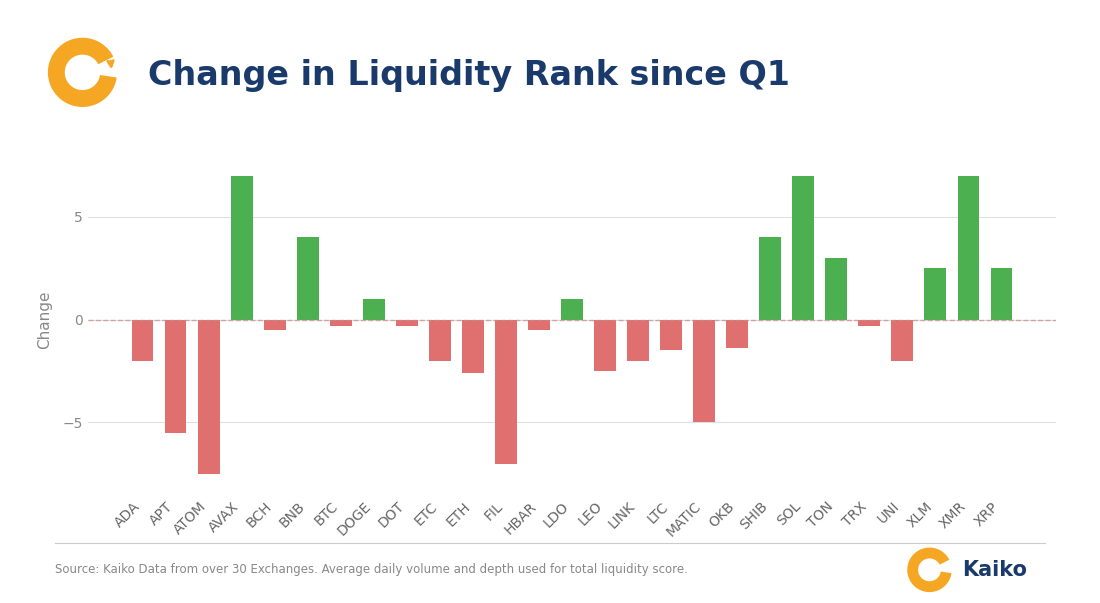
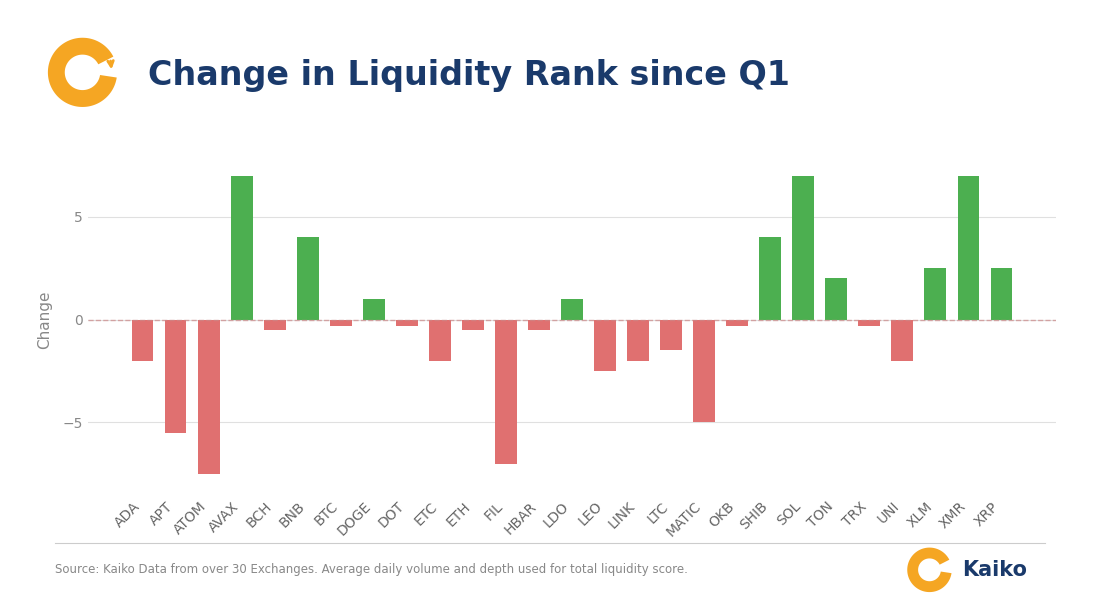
ETH: -2.6 -> -0.5
OKB: -1.4 -> -0.3
TON: 3.0 -> 2.0
